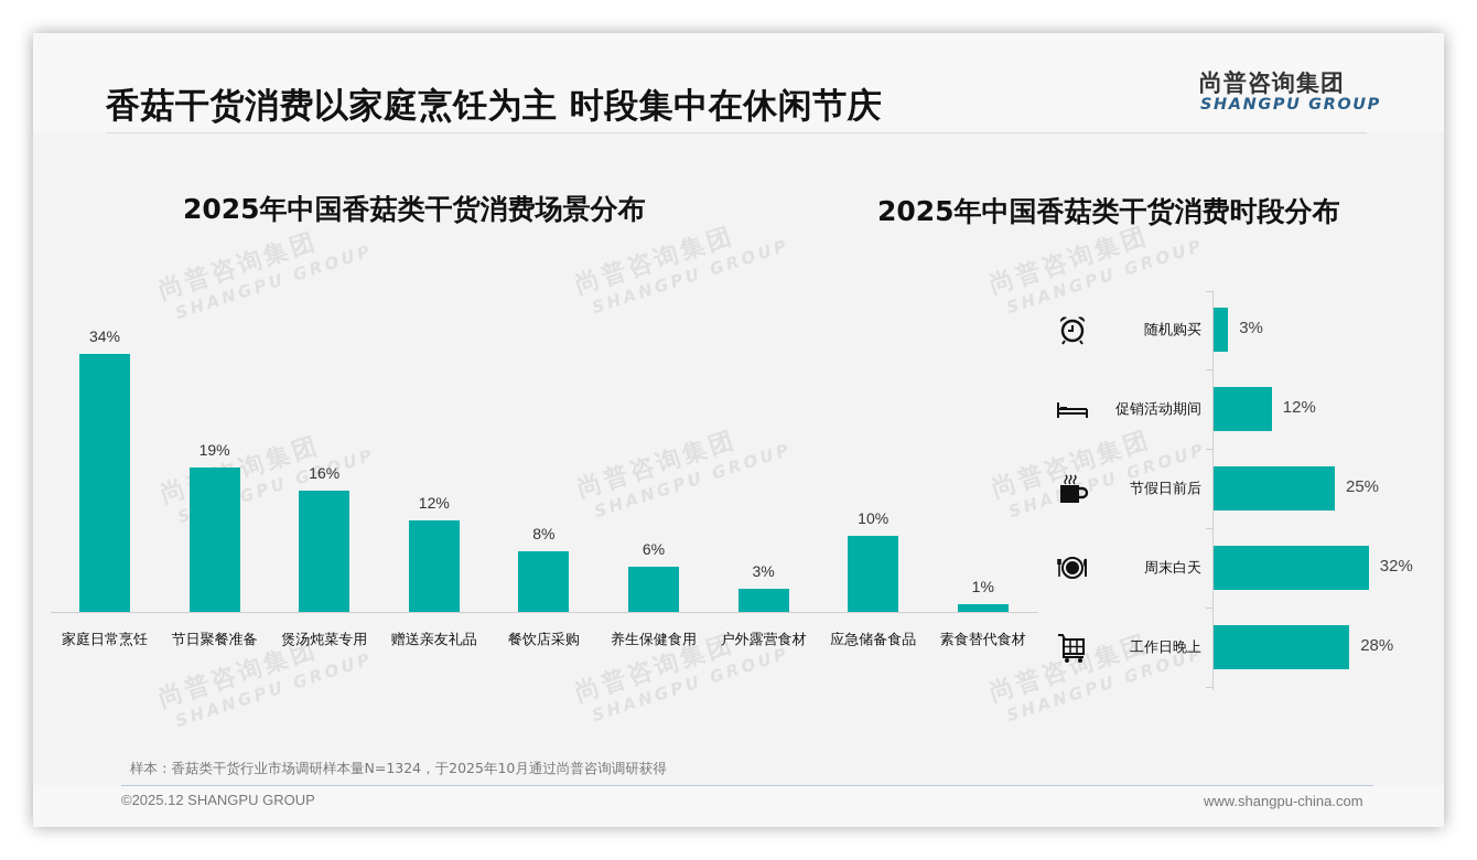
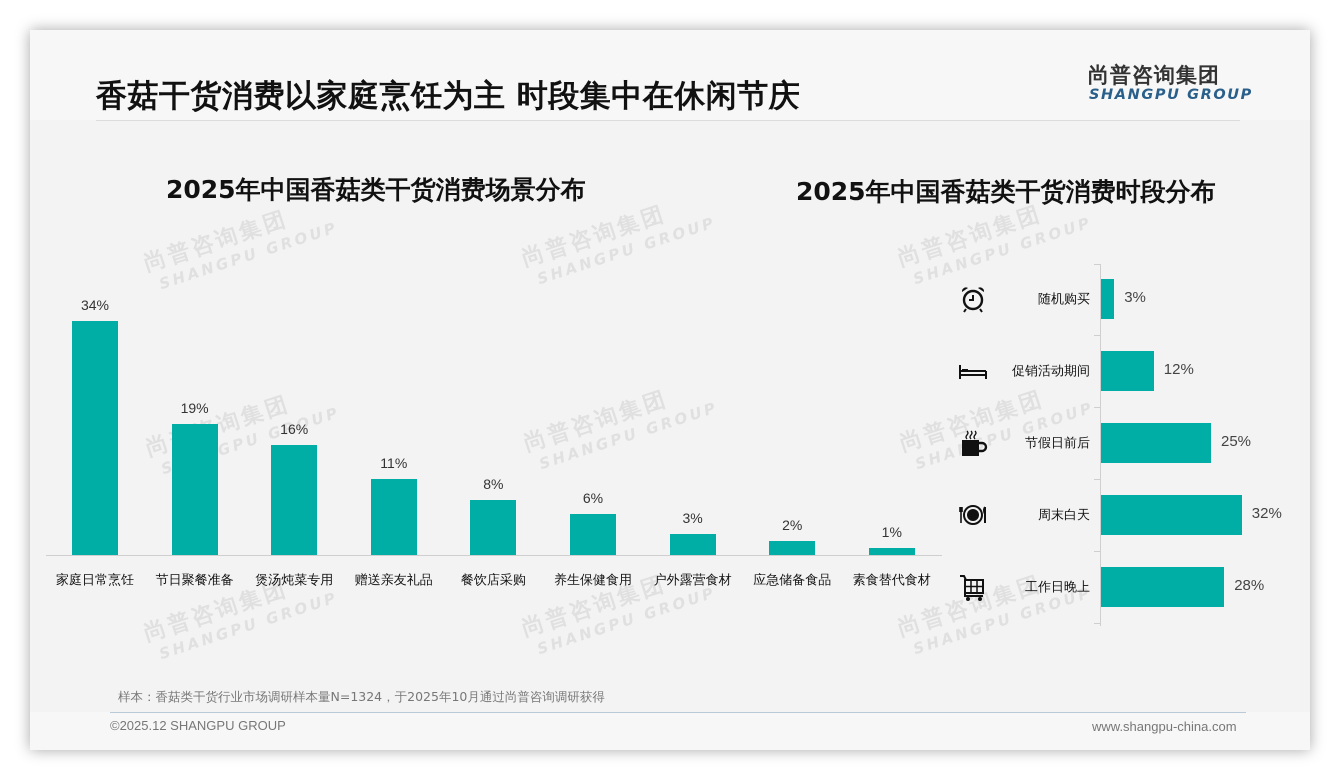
2025年中国香菇类干货消费场景分布/赠送亲友礼品: 12% -> 11%
2025年中国香菇类干货消费场景分布/应急储备食品: 10% -> 2%
